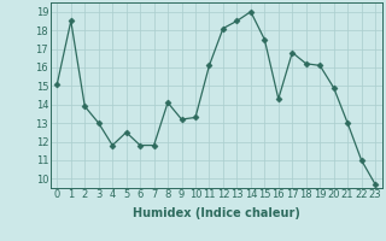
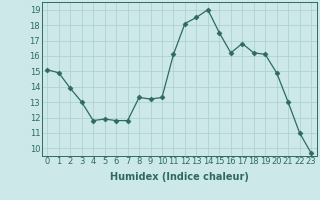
1: 18.5 -> 14.9
5: 12.5 -> 11.9
8: 14.1 -> 13.3
16: 14.3 -> 16.2
